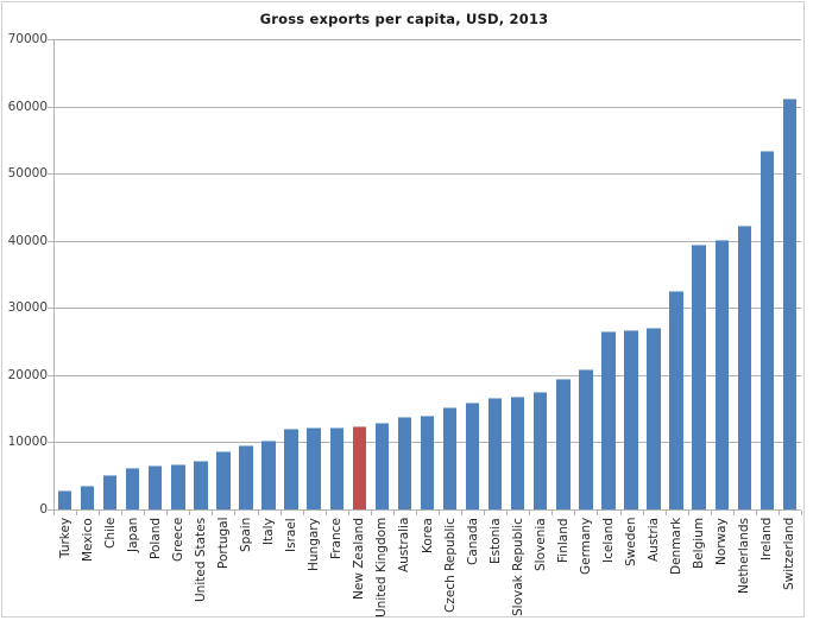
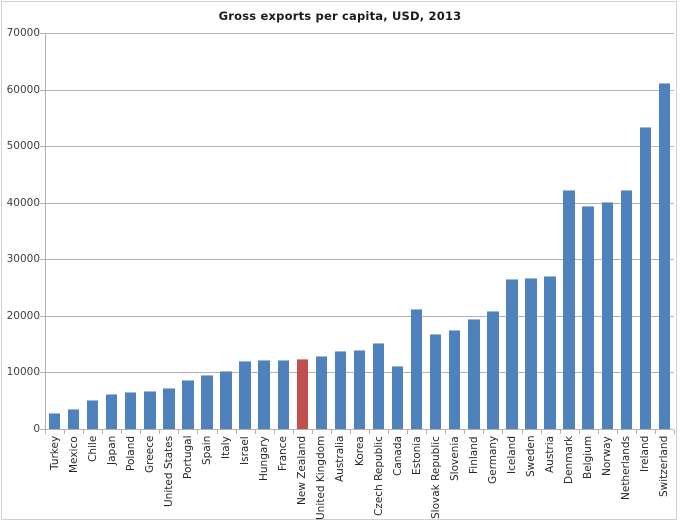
Canada: 16000 -> 11000
Estonia: 16000 -> 21000
Denmark: 32000 -> 42000
